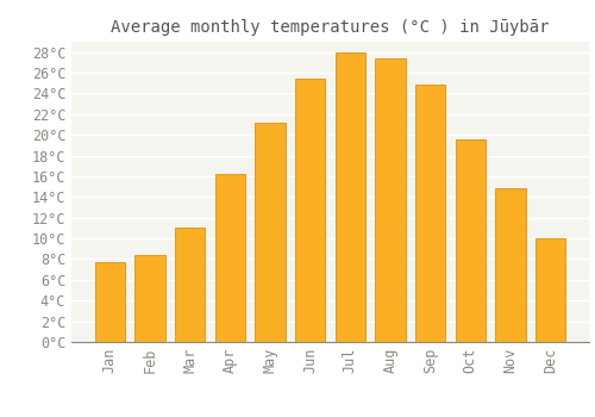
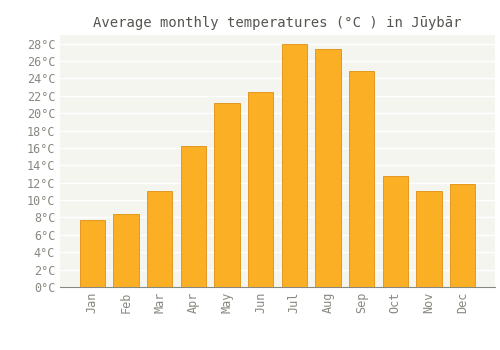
Jun: 25.4°C -> 22.4°C
Oct: 19.6°C -> 12.8°C
Nov: 14.9°C -> 11.0°C
Dec: 10.0°C -> 11.8°C
